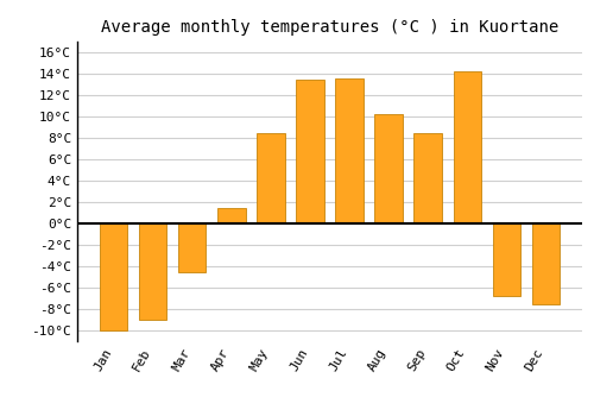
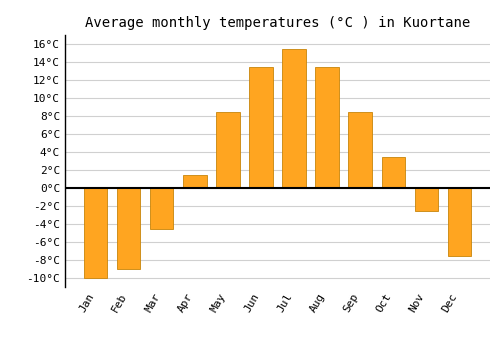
Jul: 13.6°C -> 15.5°C
Aug: 10.2°C -> 13.5°C
Oct: 14.2°C -> 3.5°C
Nov: -6.8°C -> -2.5°C
